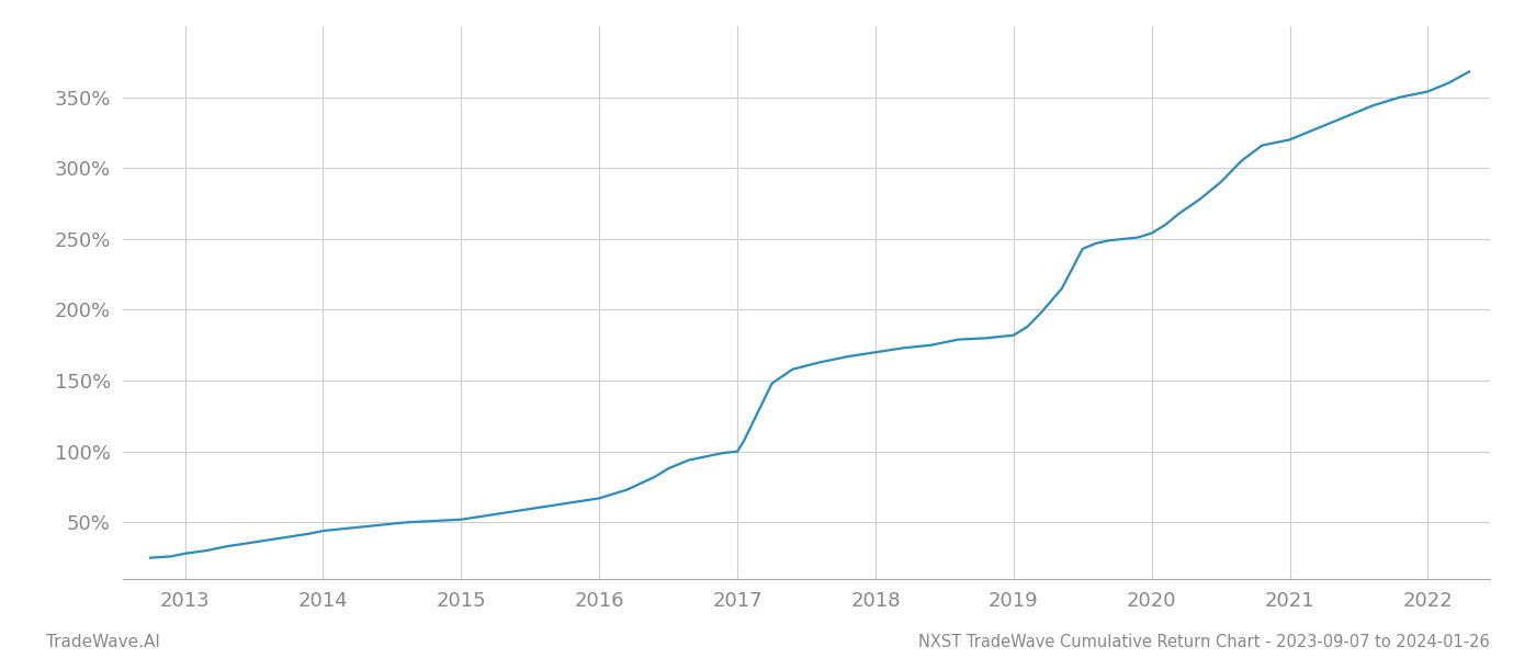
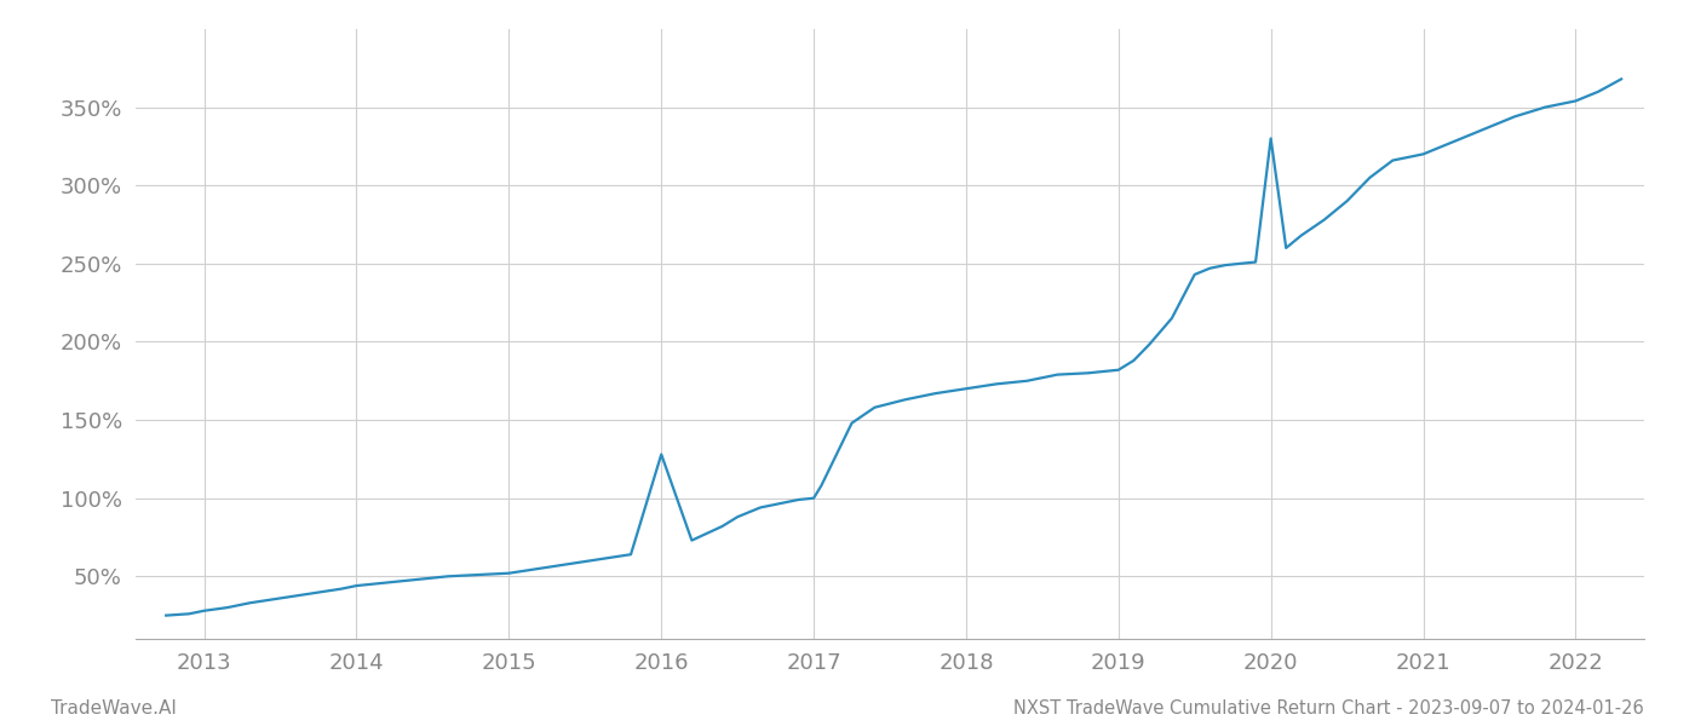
2016: 67% -> 128%
2020: 254% -> 330%
